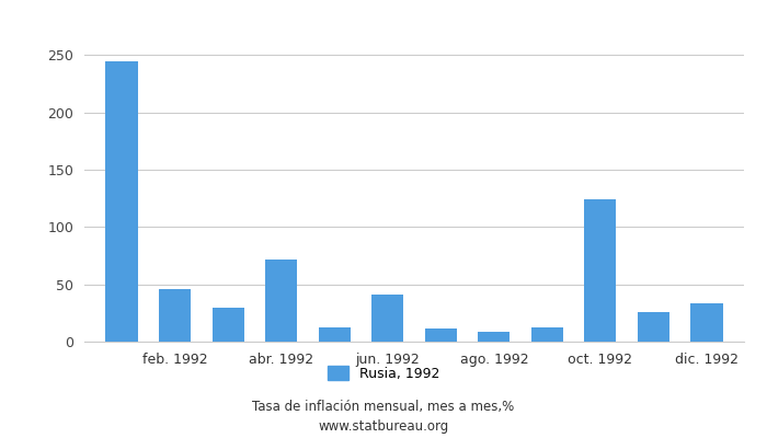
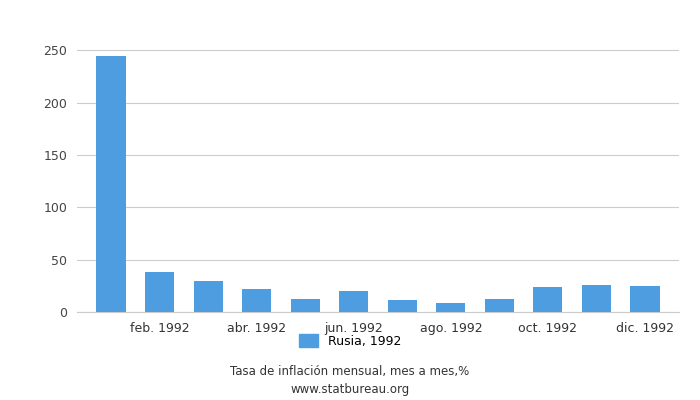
feb. 1992: 46 -> 38
abr. 1992: 72 -> 22
jun. 1992: 41 -> 20
oct. 1992: 124 -> 24
dic. 1992: 33 -> 25
